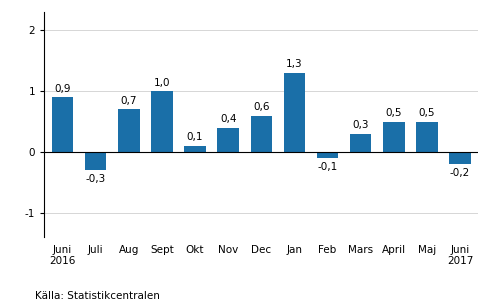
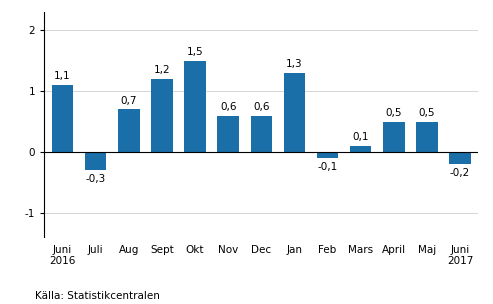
Juni 2016: 0,9 -> 1,1
Sept: 1,0 -> 1,2
Okt: 0,1 -> 1,5
Nov: 0,4 -> 0,6
Mars: 0,3 -> 0,1
